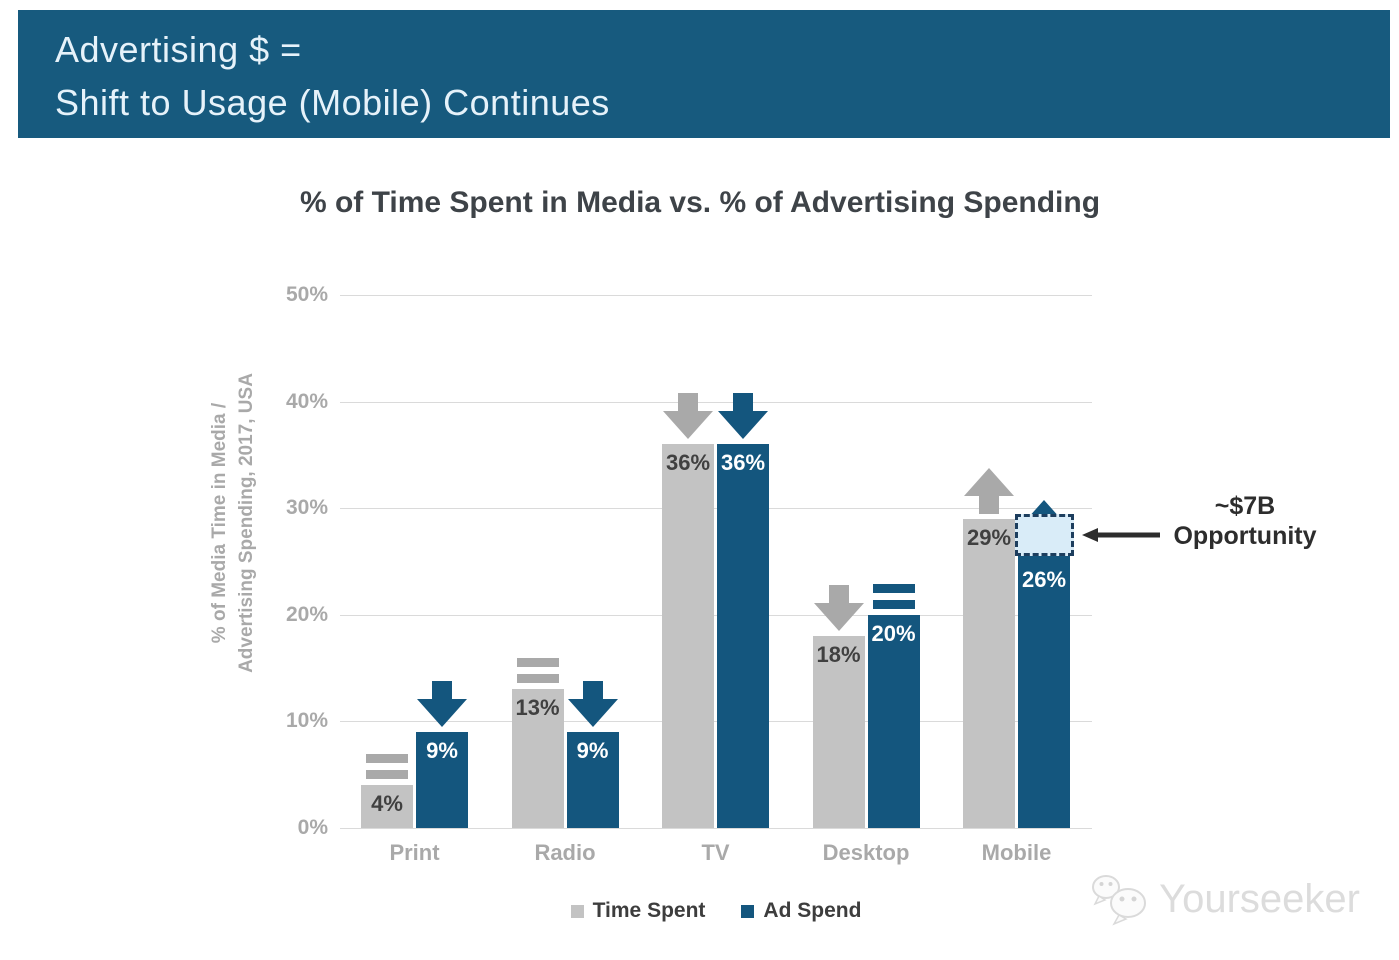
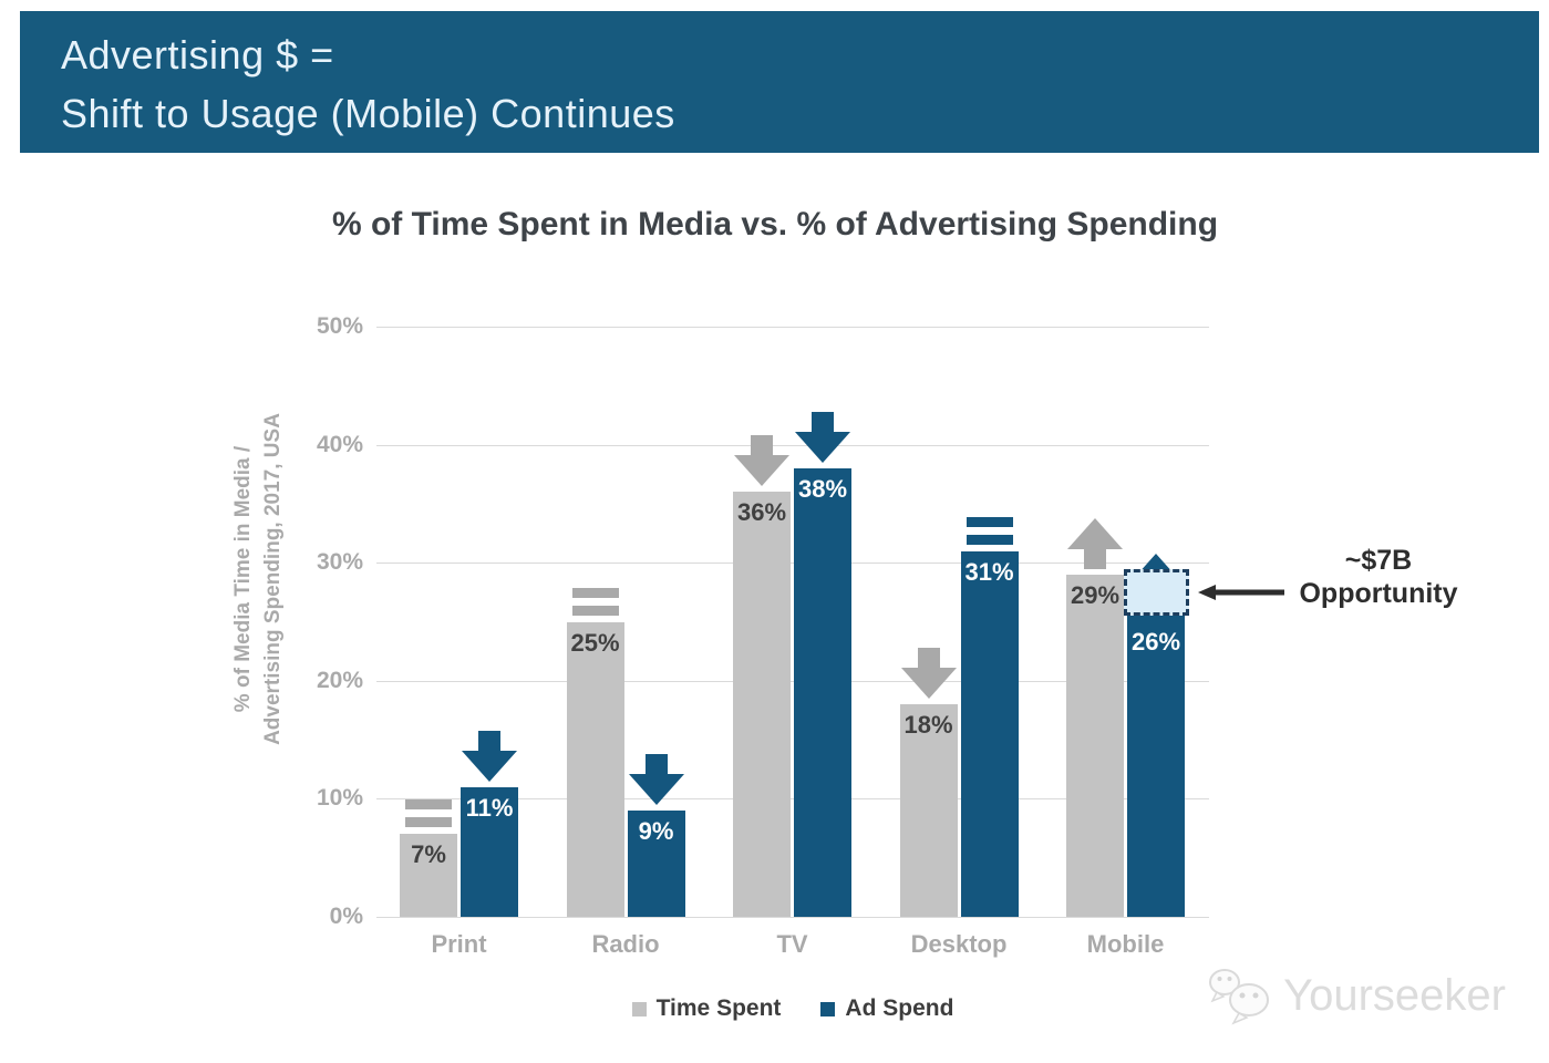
Time Spent/Print: 4% -> 7%
Ad Spend/Print: 9% -> 11%
Time Spent/Radio: 13% -> 25%
Ad Spend/TV: 36% -> 38%
Ad Spend/Desktop: 20% -> 31%
